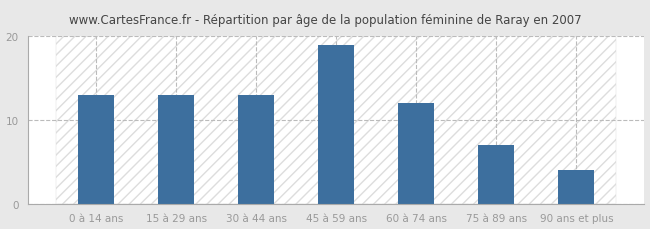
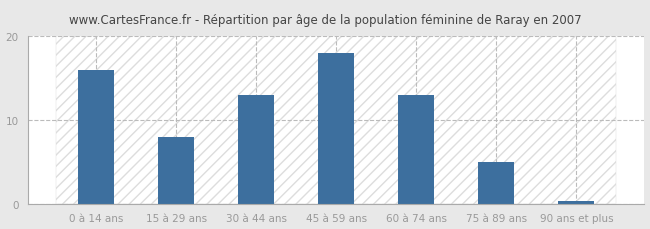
0 à 14 ans: 13.0 -> 16.0
15 à 29 ans: 13.0 -> 8.0
45 à 59 ans: 19.0 -> 18.0
60 à 74 ans: 12.0 -> 13.0
75 à 89 ans: 7.0 -> 5.0
90 ans et plus: 4.0 -> 0.3
